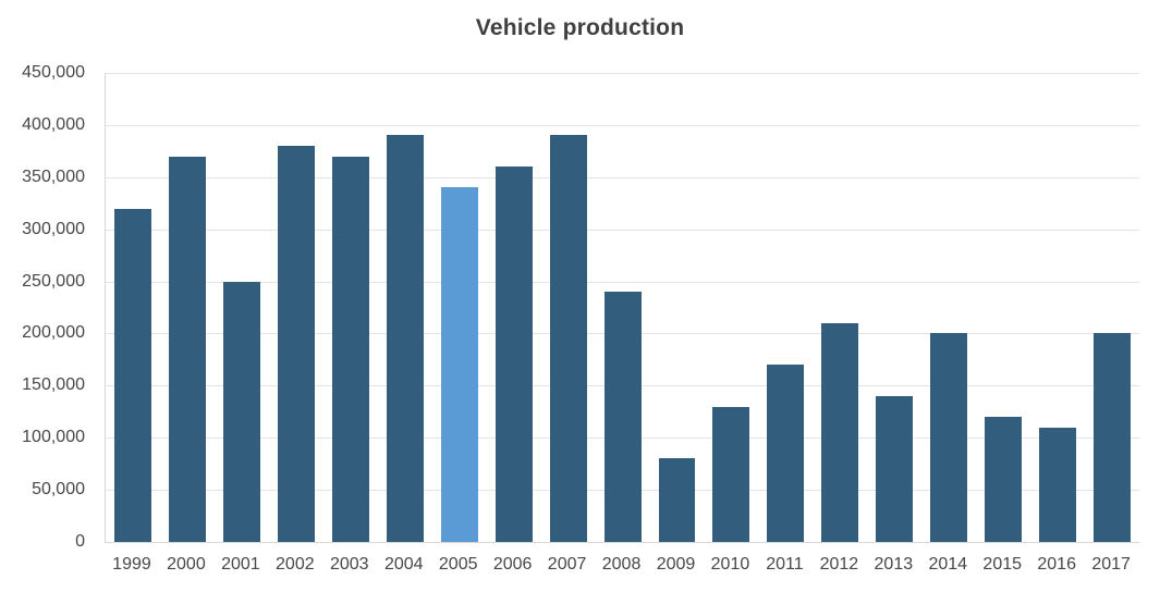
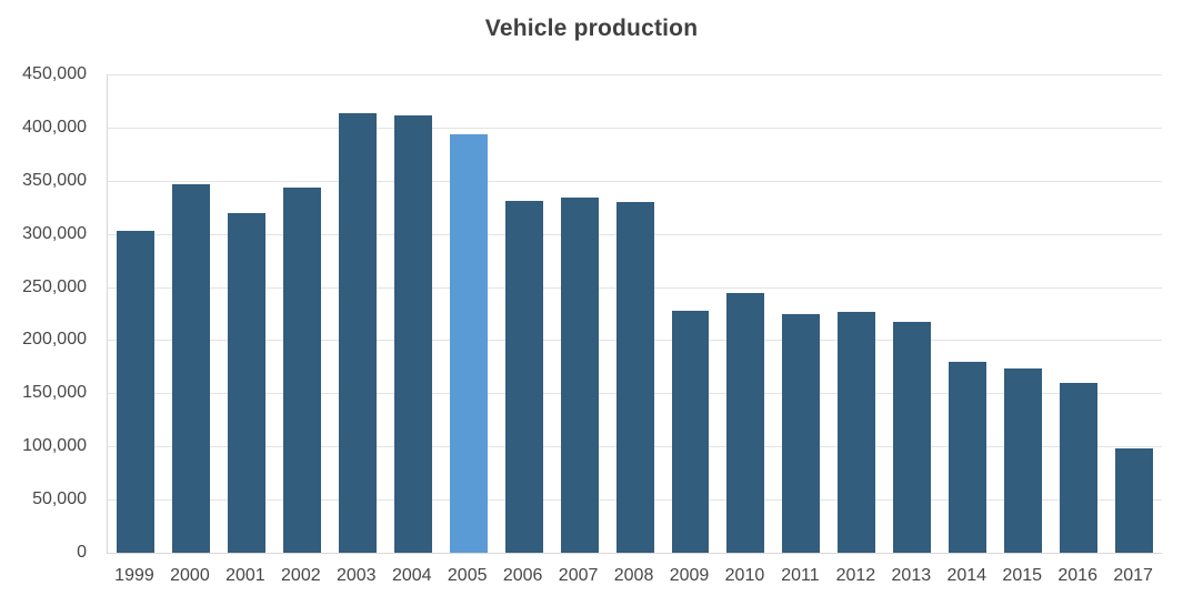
1999: 320000 -> 300000
2000: 370000 -> 350000
2001: 250000 -> 320000
2002: 380000 -> 340000
2003: 370000 -> 410000
2004: 390000 -> 410000
2005: 340000 -> 390000
2006: 360000 -> 330000
2007: 390000 -> 330000
2008: 240000 -> 330000
2009: 80000 -> 230000
2010: 130000 -> 240000
2011: 170000 -> 220000
2012: 210000 -> 230000
2013: 140000 -> 220000
2014: 200000 -> 180000
2015: 120000 -> 170000
2016: 110000 -> 160000
2017: 200000 -> 100000
